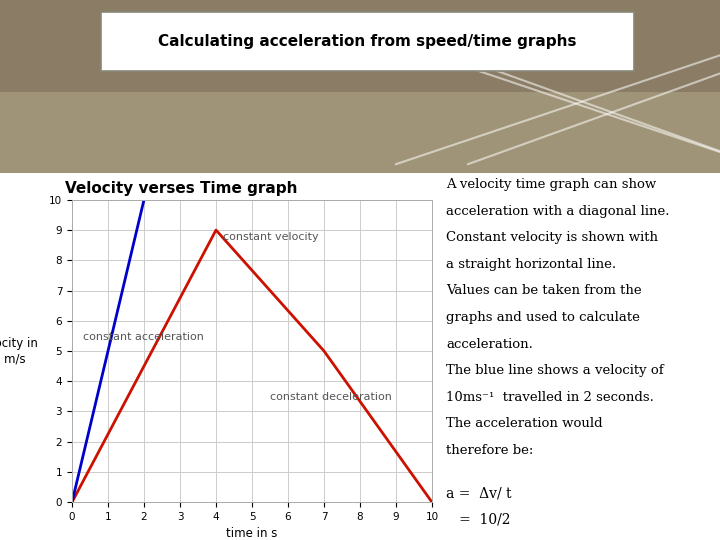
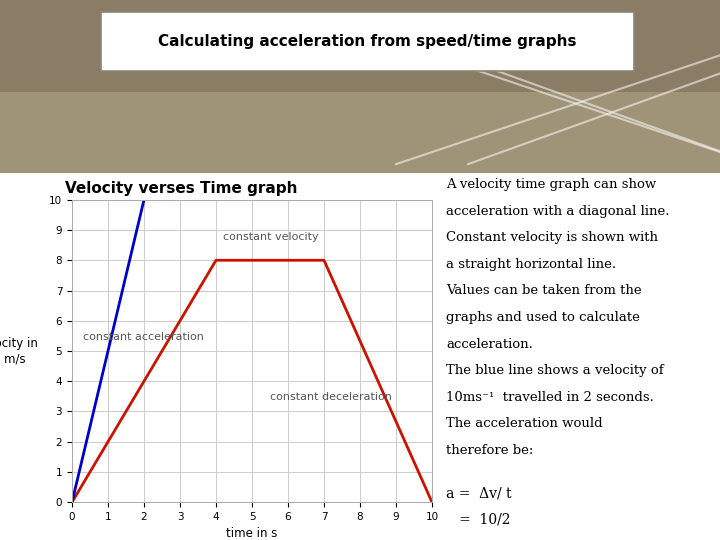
4: 9 -> 8
7: 5 -> 8
